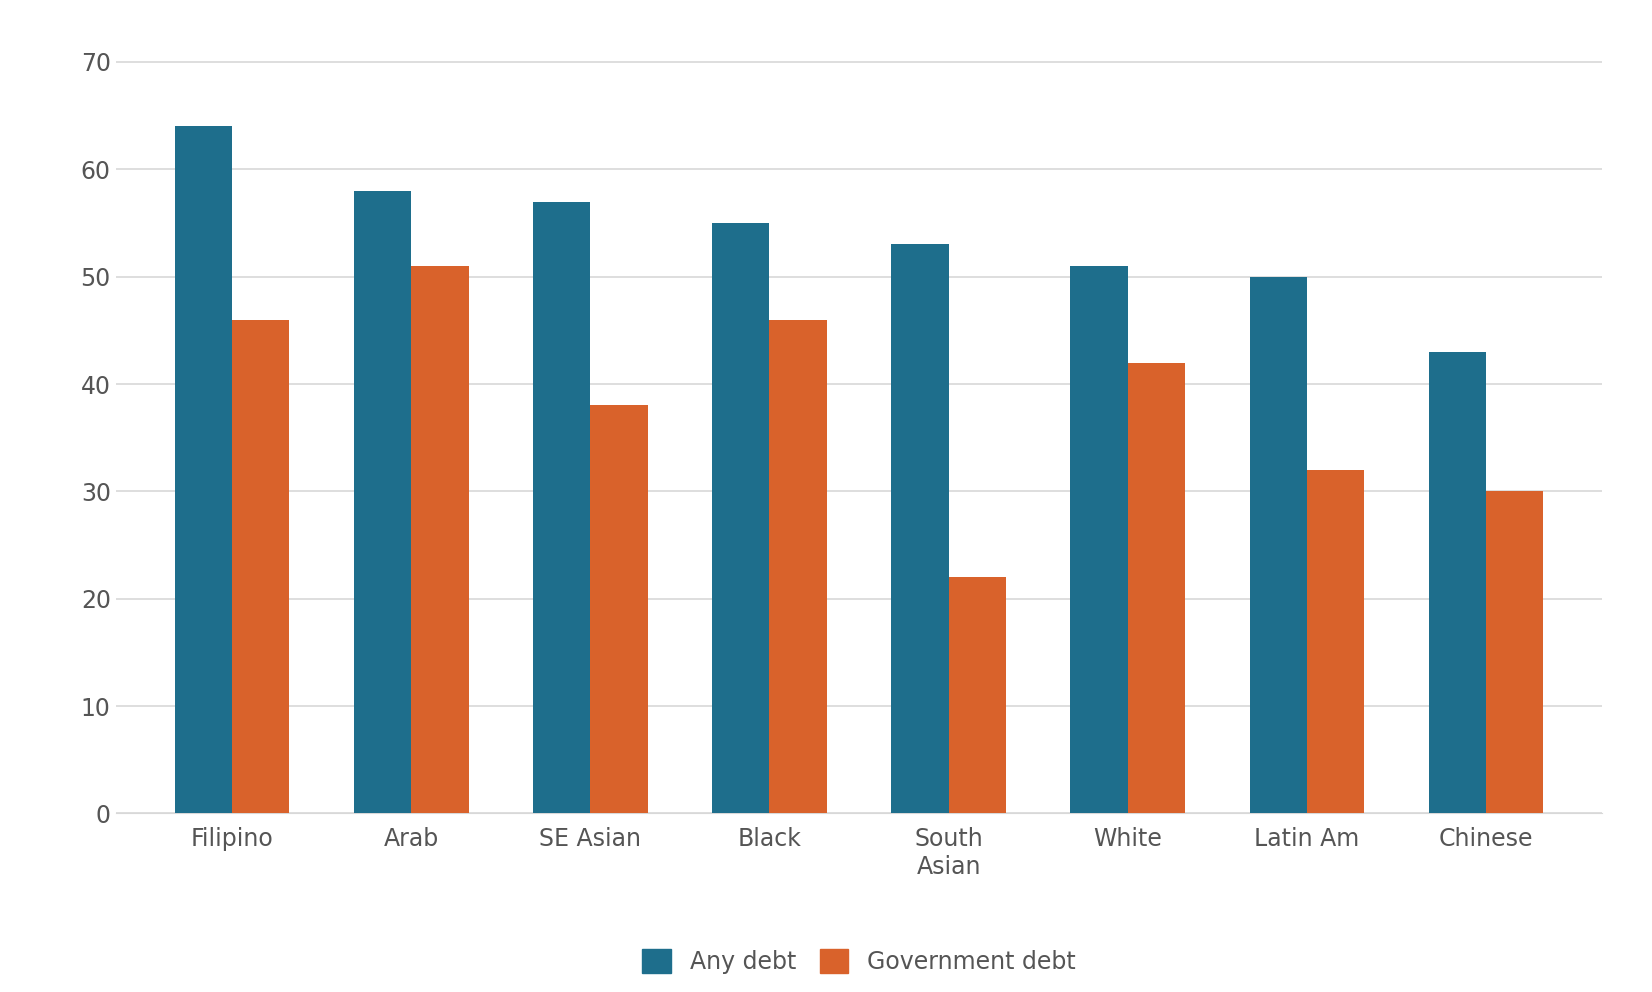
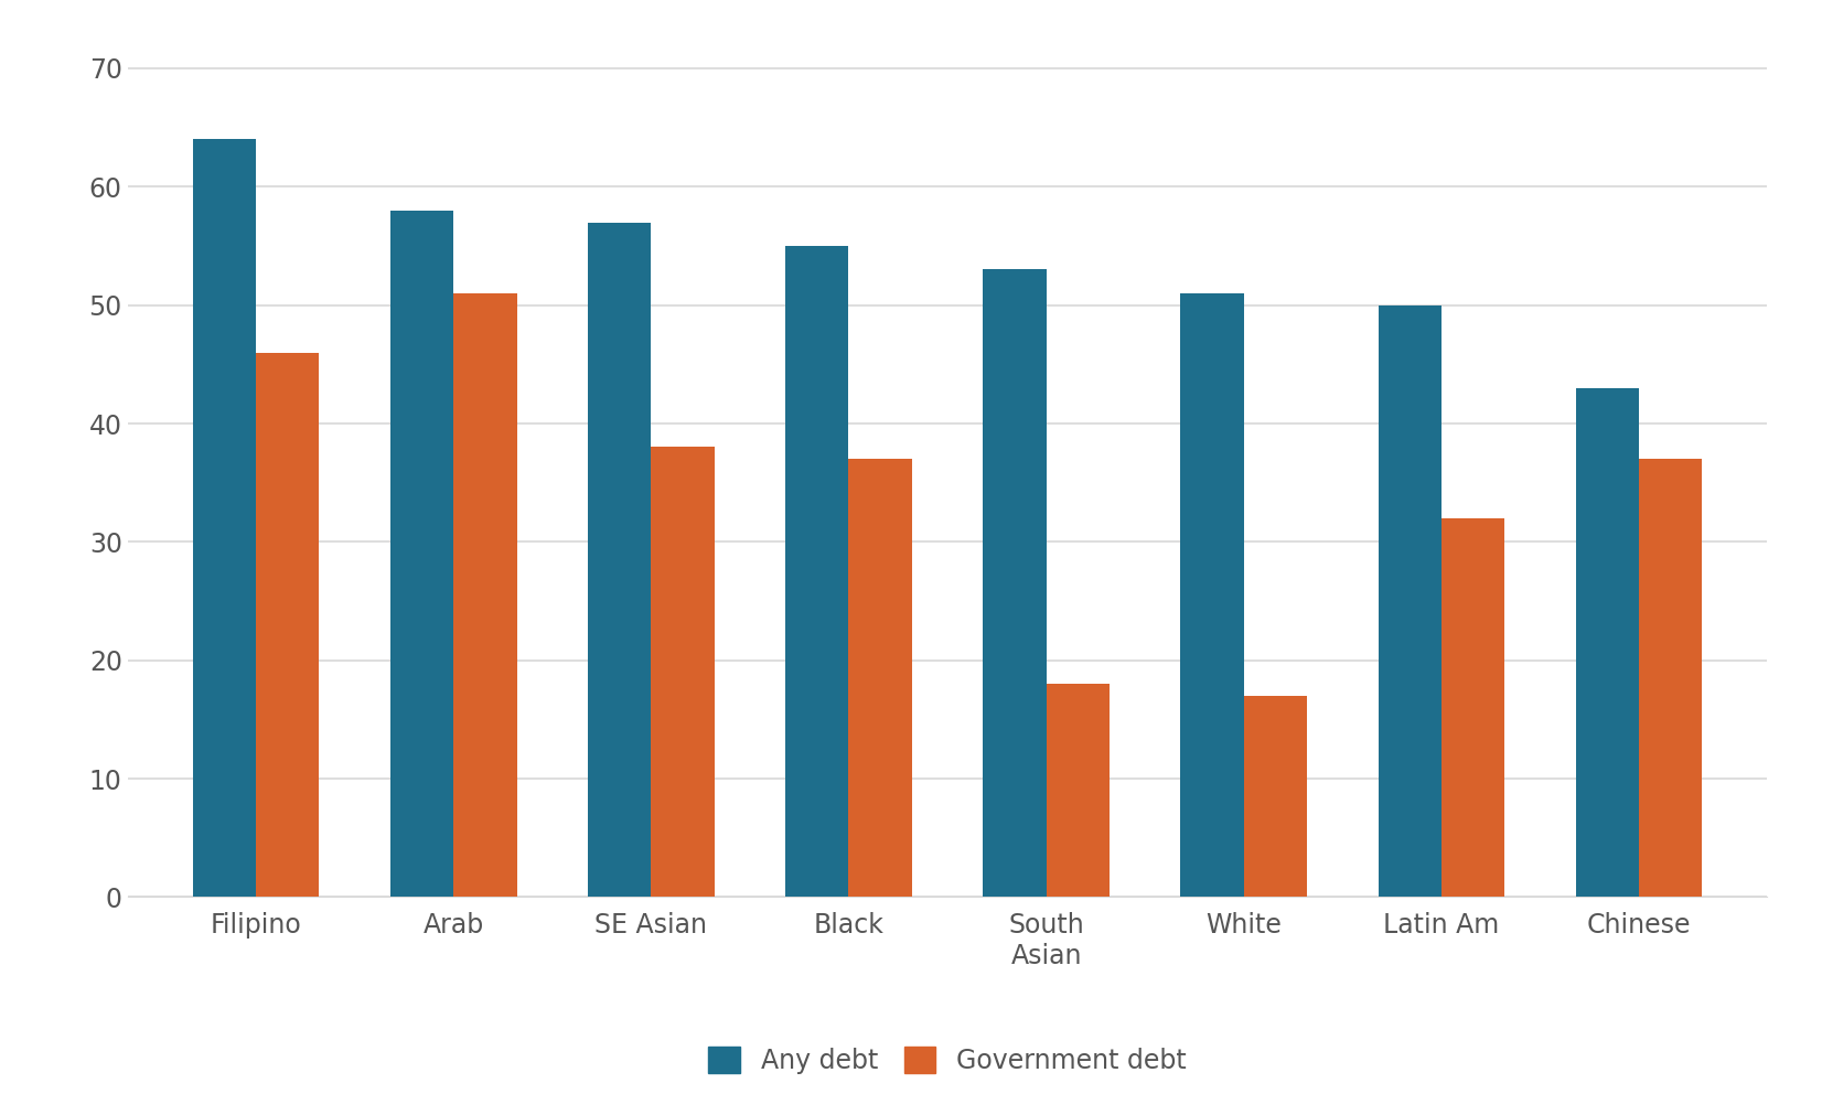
Government debt/Black: 46 -> 37
Government debt/South Asian: 22 -> 18
Government debt/White: 42 -> 17
Government debt/Chinese: 30 -> 37
